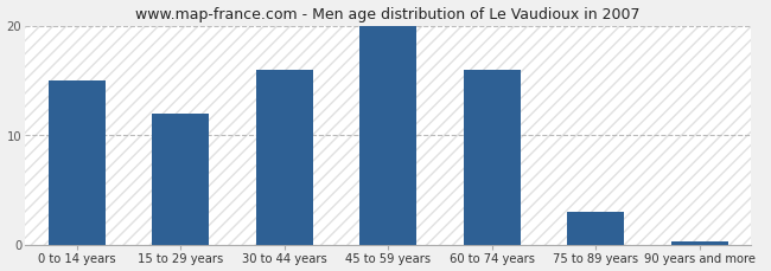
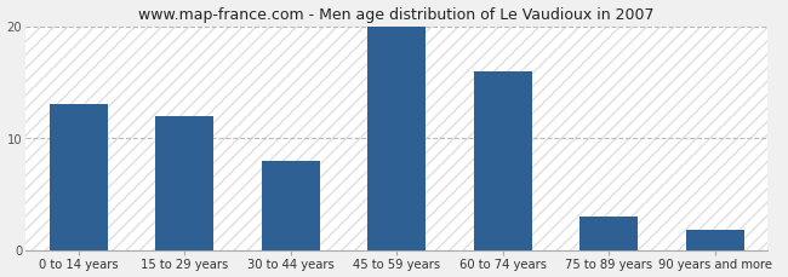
0 to 14 years: 15.0 -> 13.0
30 to 44 years: 16.0 -> 8.0
90 years and more: 0.3 -> 1.8
